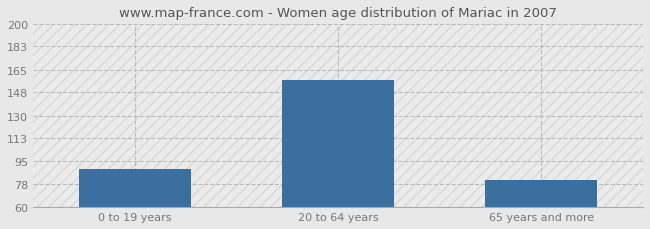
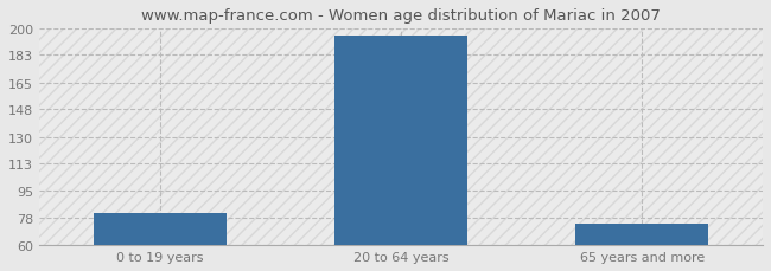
0 to 19 years: 89 -> 81
20 to 64 years: 157 -> 196
65 years and more: 81 -> 74
